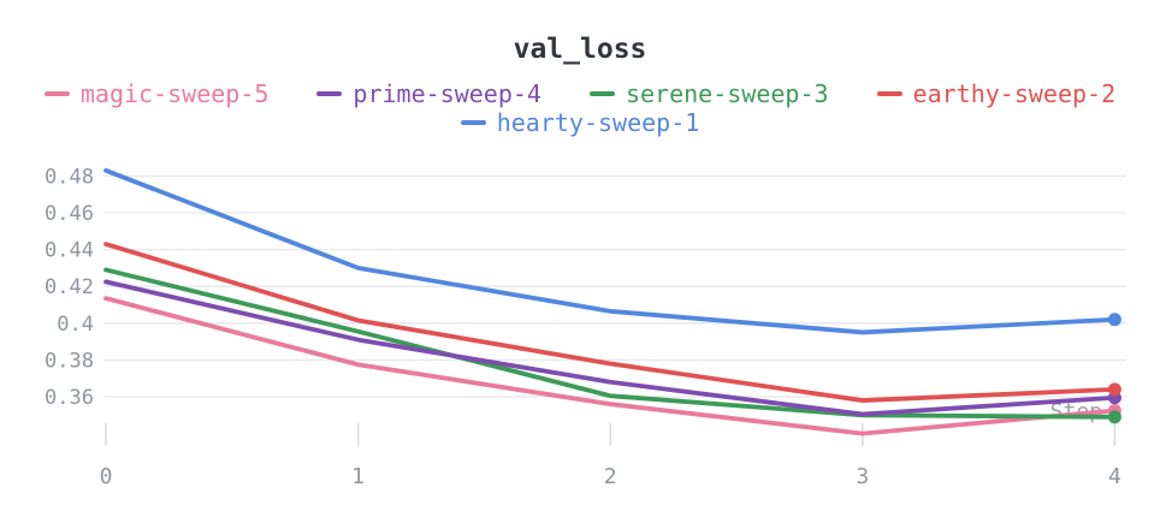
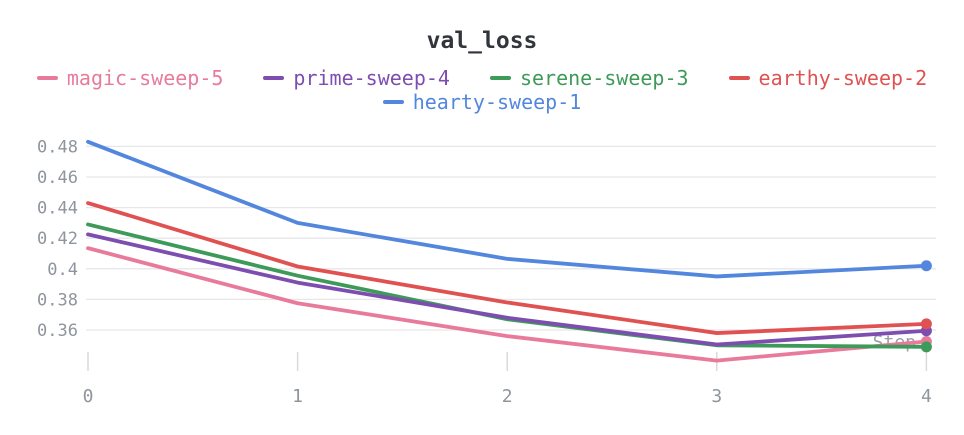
serene-sweep-3/2: 0.360 -> 0.367
